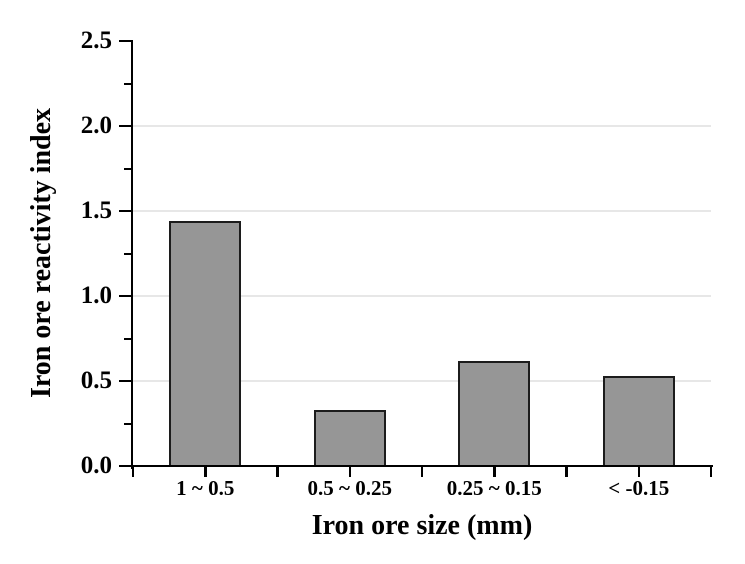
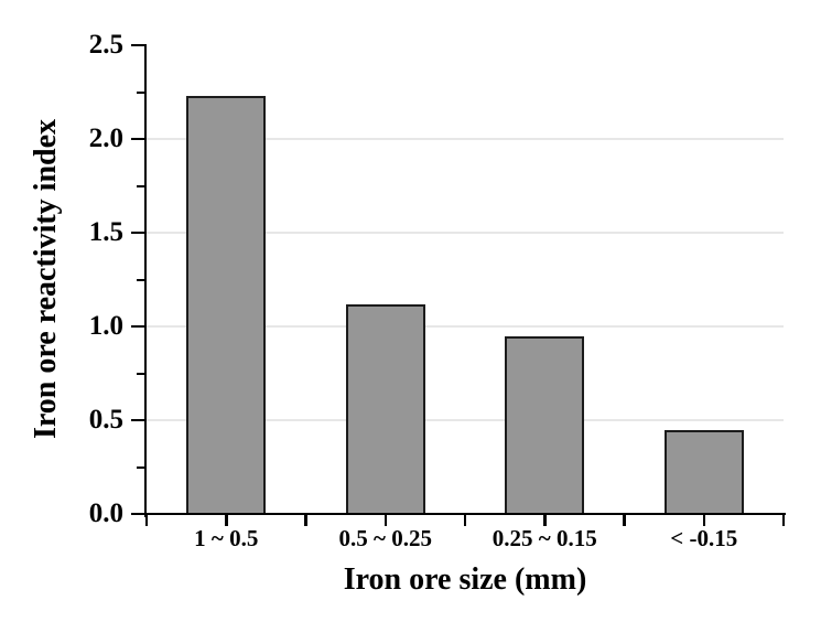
1 ~ 0.5: 1.44 -> 2.23
0.5 ~ 0.25: 0.33 -> 1.12
0.25 ~ 0.15: 0.62 -> 0.95
< -0.15: 0.53 -> 0.45
